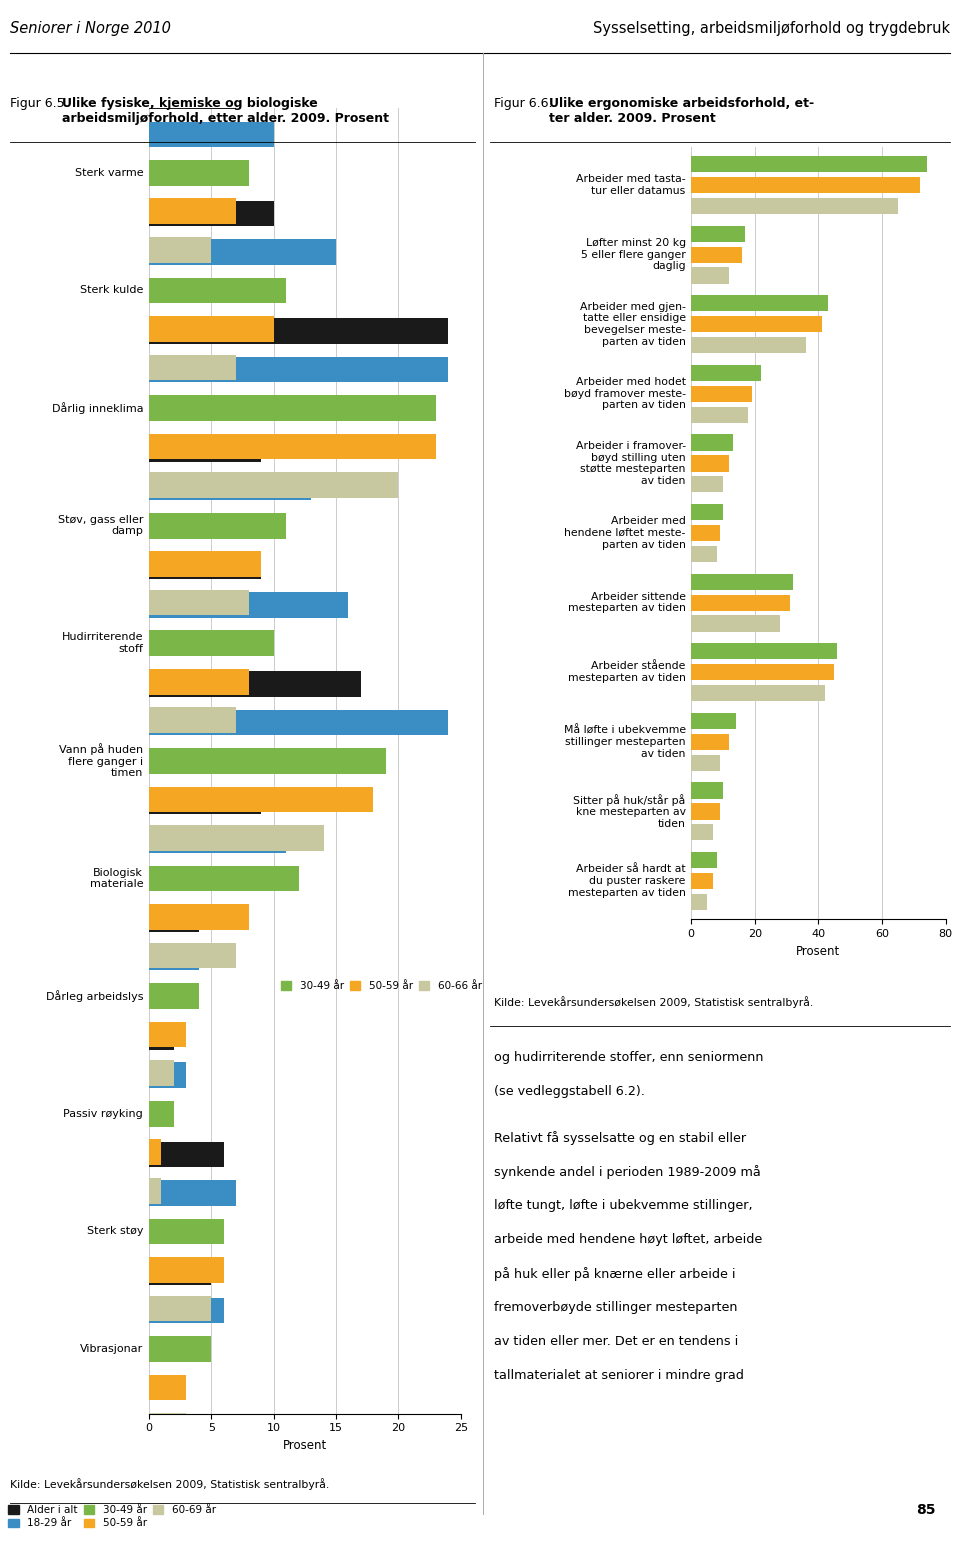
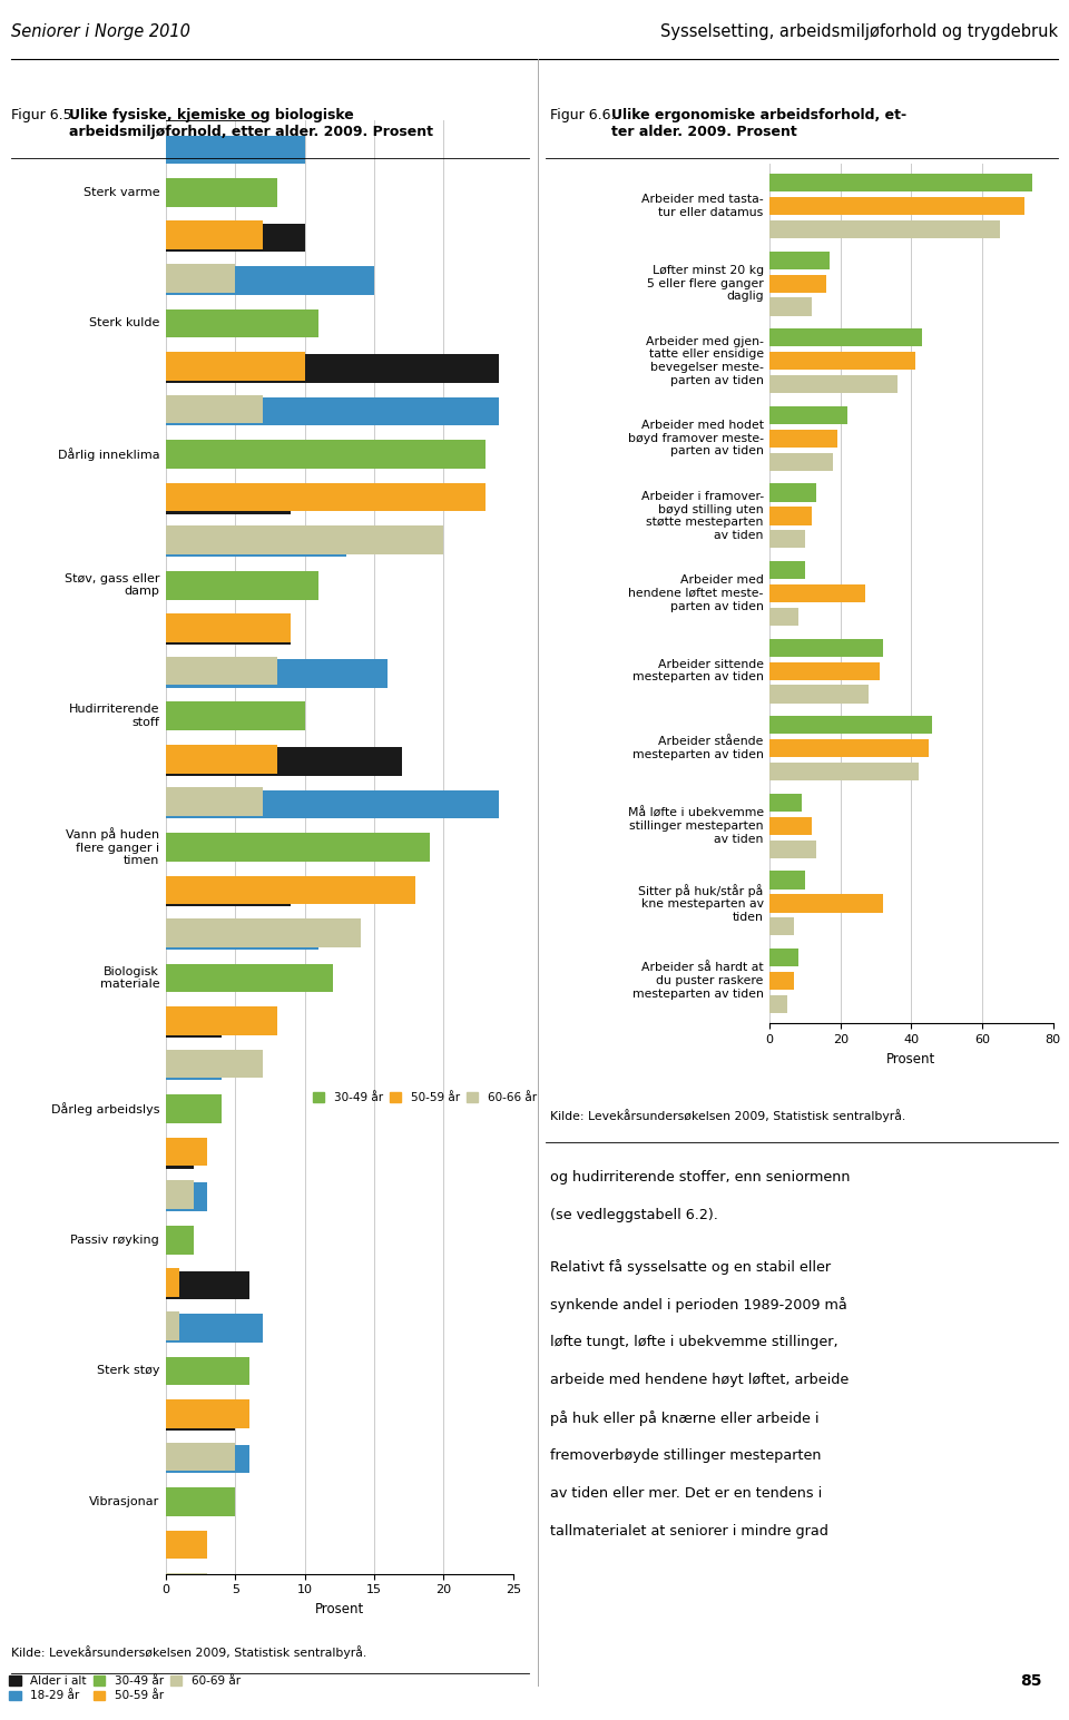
50-59 år/Arbeider med hendene løftet meste- parten av tiden: 9 -> 27
30-49 år/Må løfte i ubekvemme stillinger mesteparten av tiden: 14 -> 9
60-66 år/Må løfte i ubekvemme stillinger mesteparten av tiden: 9 -> 13
50-59 år/Sitter på huk/står på kne mesteparten av tiden: 9 -> 32
